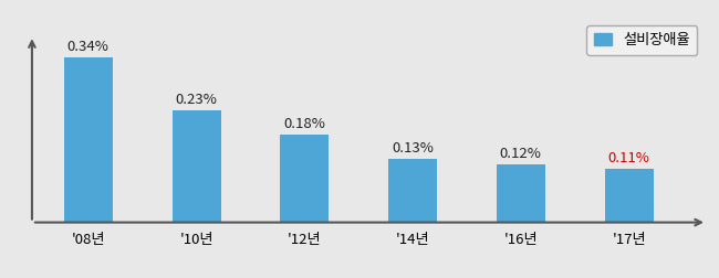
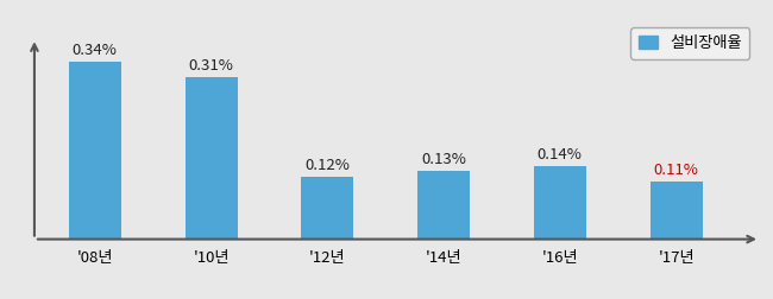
'10년: 0.23% -> 0.31%
'12년: 0.18% -> 0.12%
'16년: 0.12% -> 0.14%
